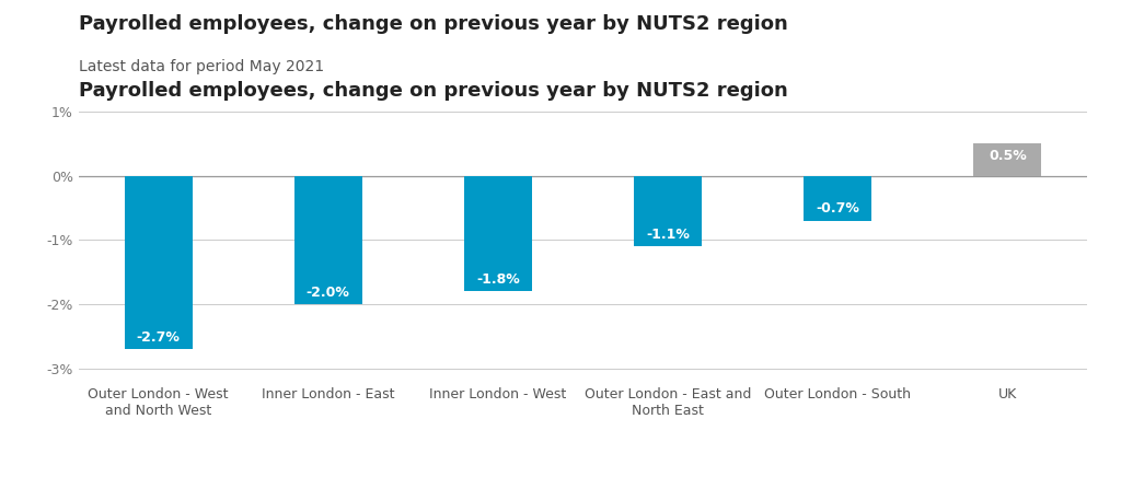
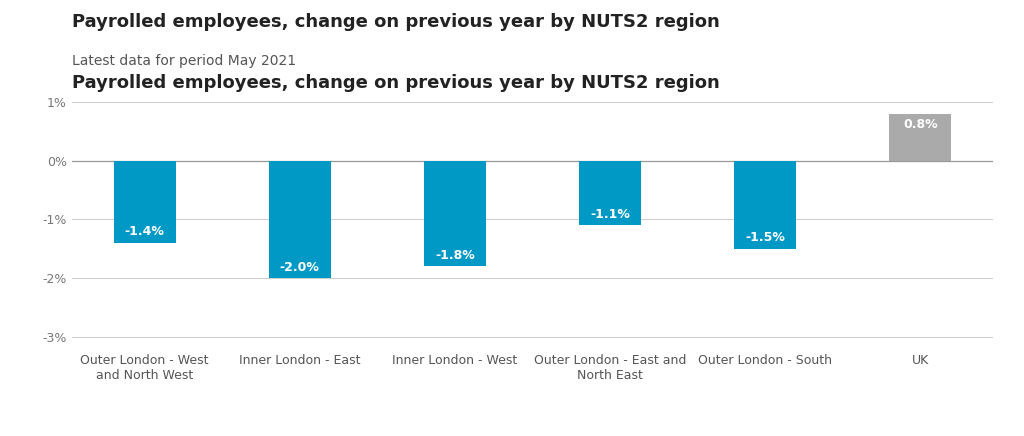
Outer London - West and North West: -2.7% -> -1.4%
Outer London - South: -0.7% -> -1.5%
UK: 0.5% -> 0.8%
